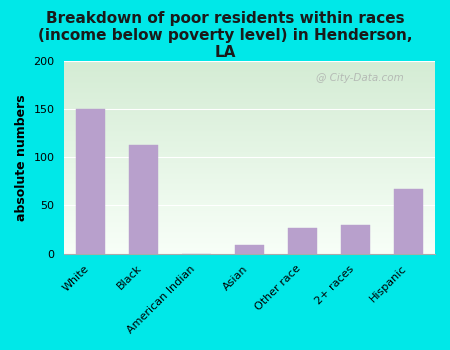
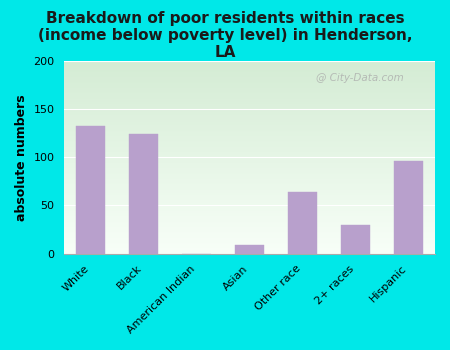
White: 150 -> 132
Black: 113 -> 124
Other race: 27 -> 64
Hispanic: 67 -> 96
